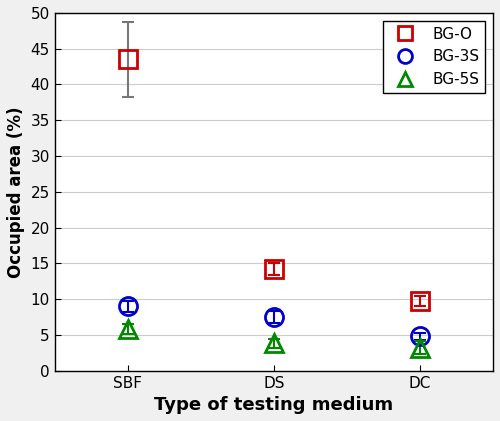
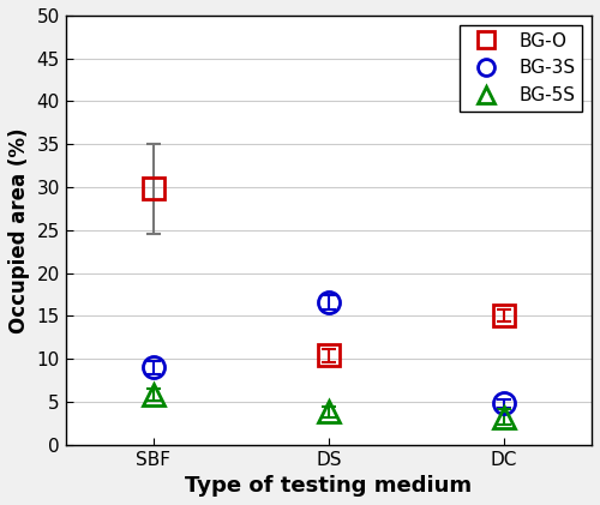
BG-O/SBF: 43.5 -> 29.8
BG-O/DS: 14.2 -> 10.4
BG-3S/DS: 7.5 -> 16.6
BG-O/DC: 9.8 -> 15.0
